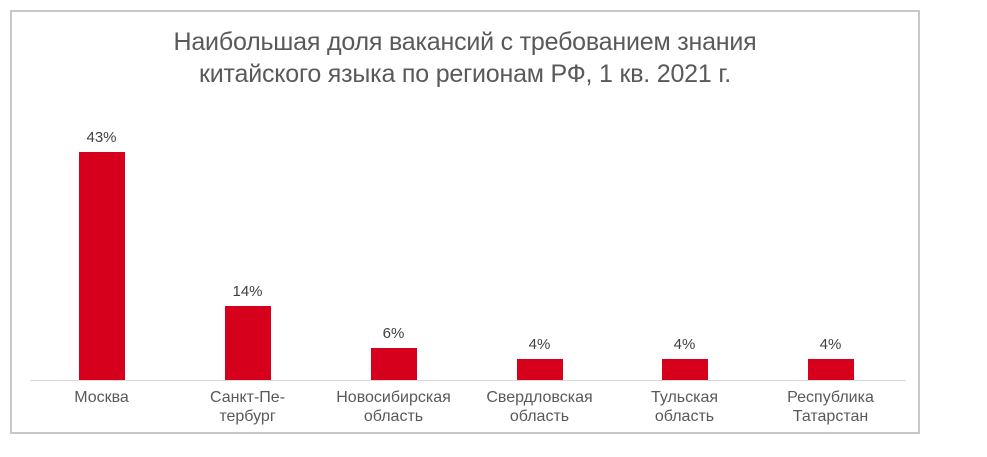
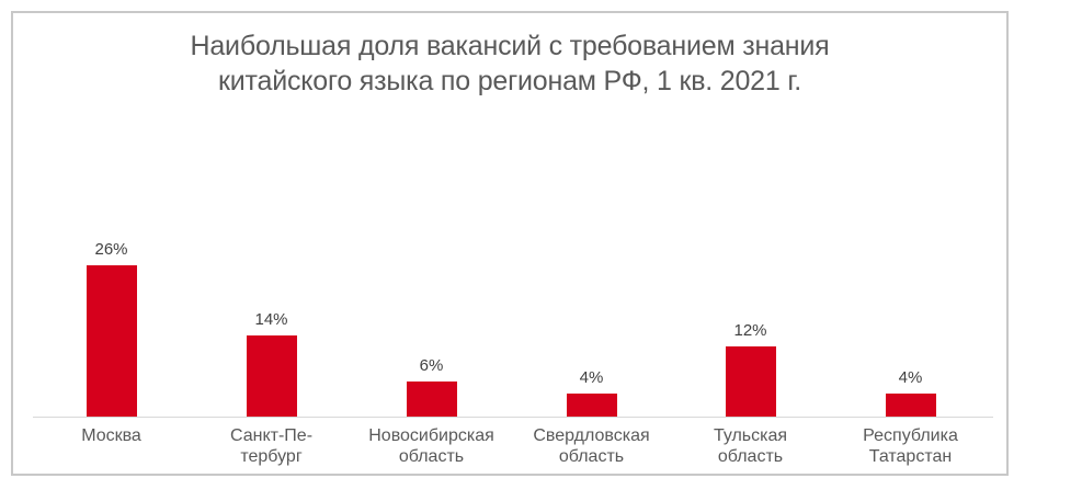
Москва: 43% -> 26%
Тульская область: 4% -> 12%
